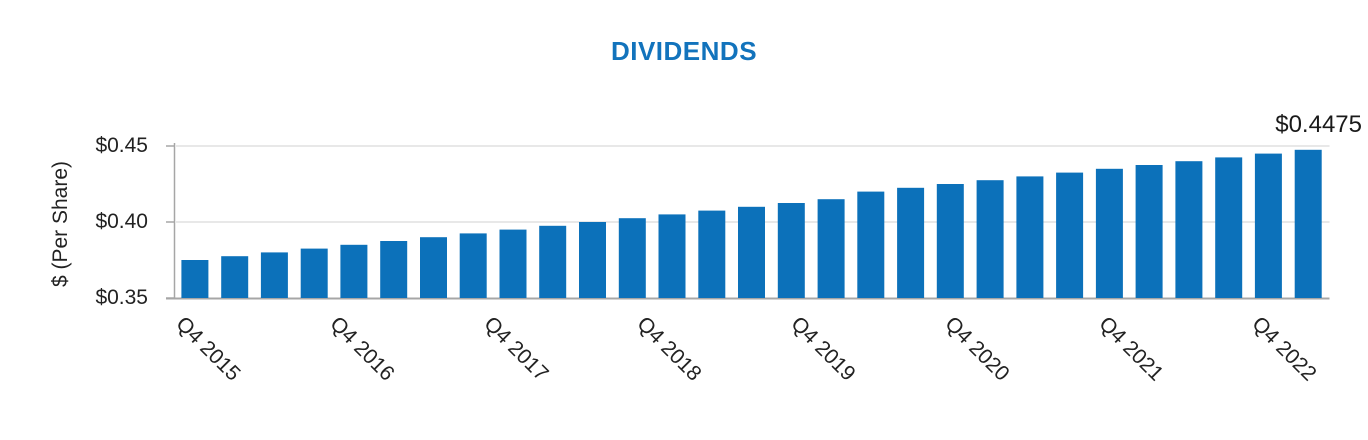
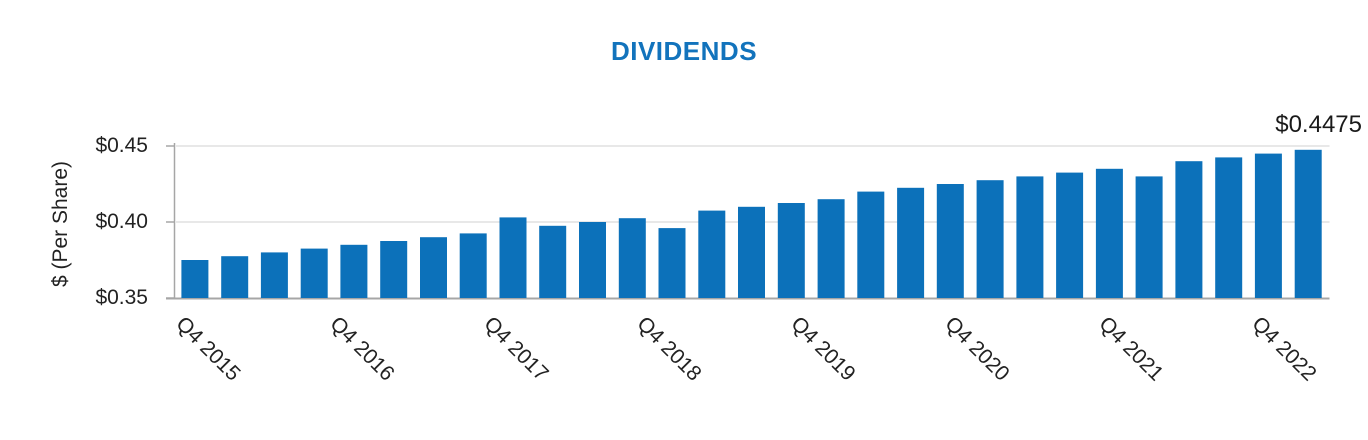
Q4 2017: $0.395 -> $0.403
Q4 2018: $0.405 -> $0.396
Q4 2021: $0.438 -> $0.430
